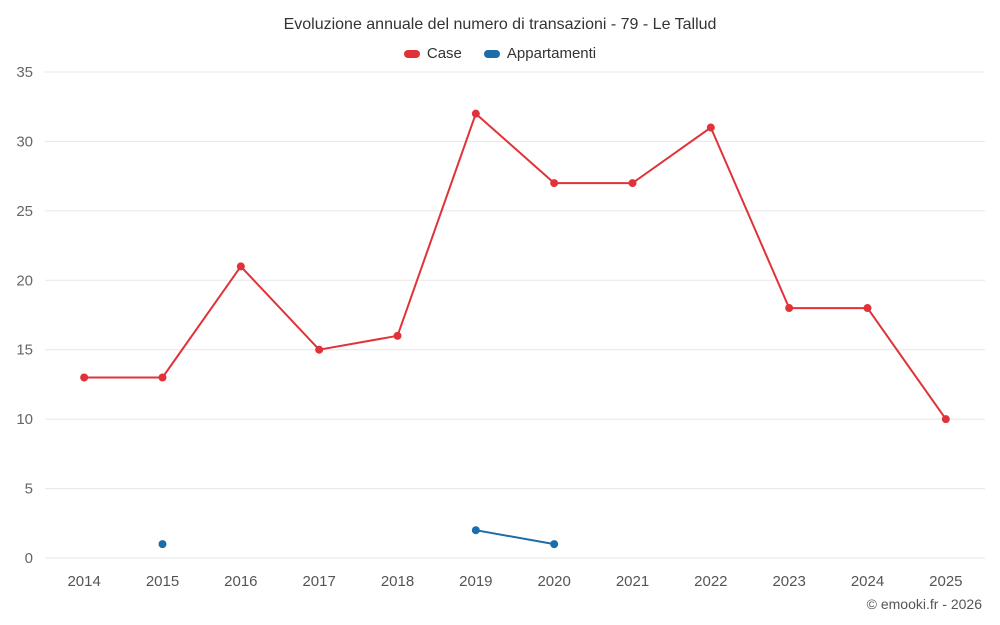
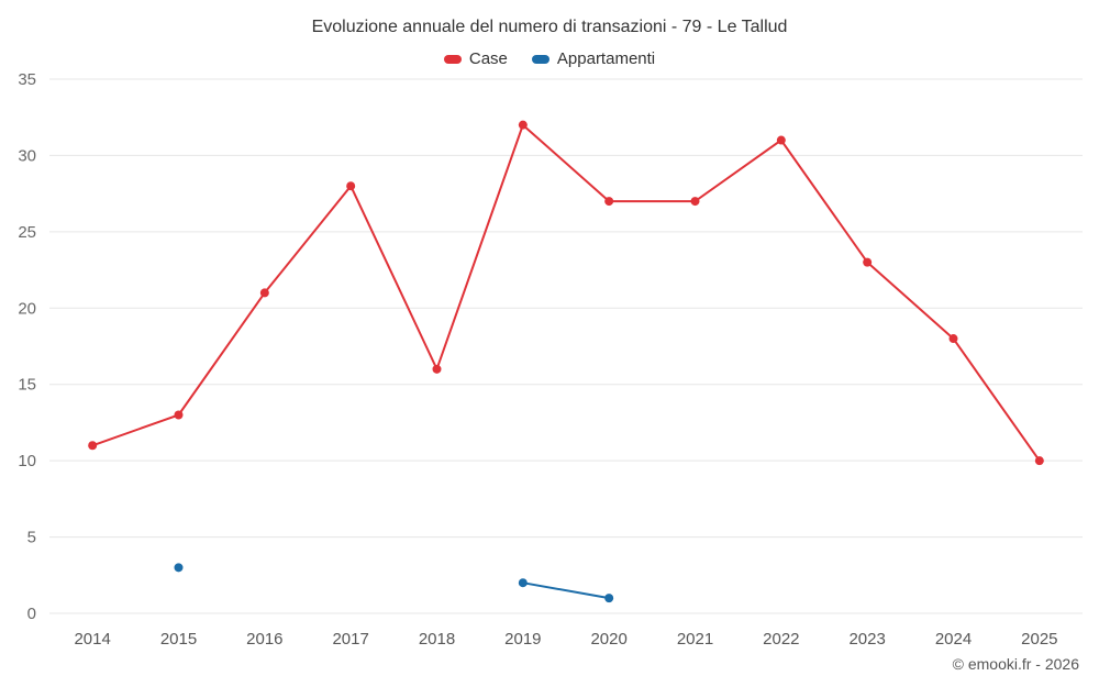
Case/2014: 13 -> 11
Appartamenti/2015: 1 -> 3
Case/2017: 15 -> 28
Case/2023: 18 -> 23
